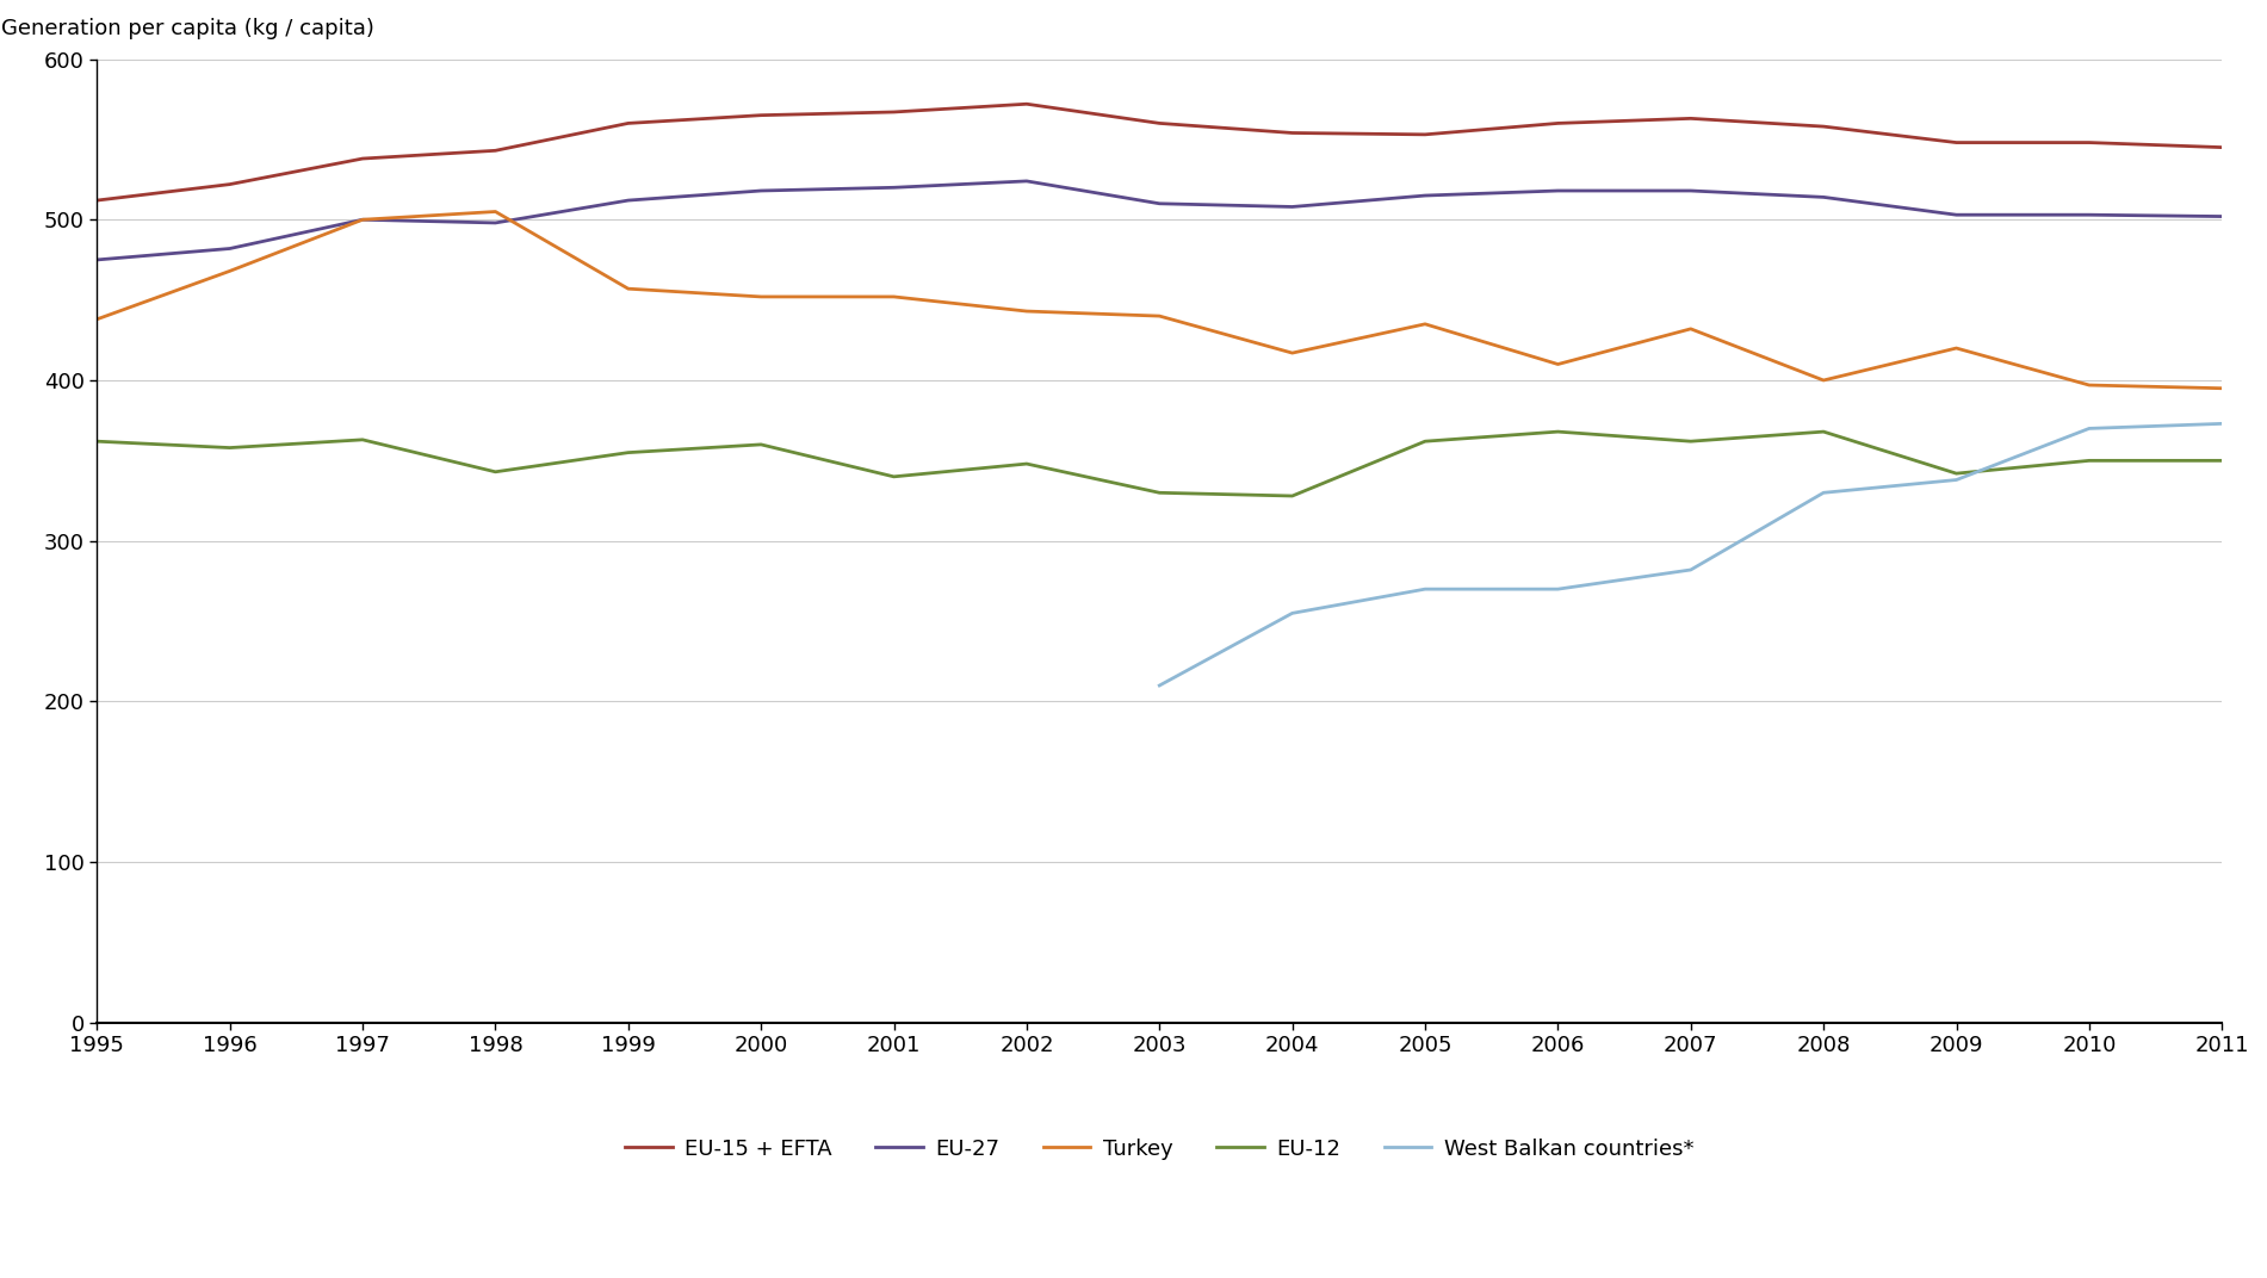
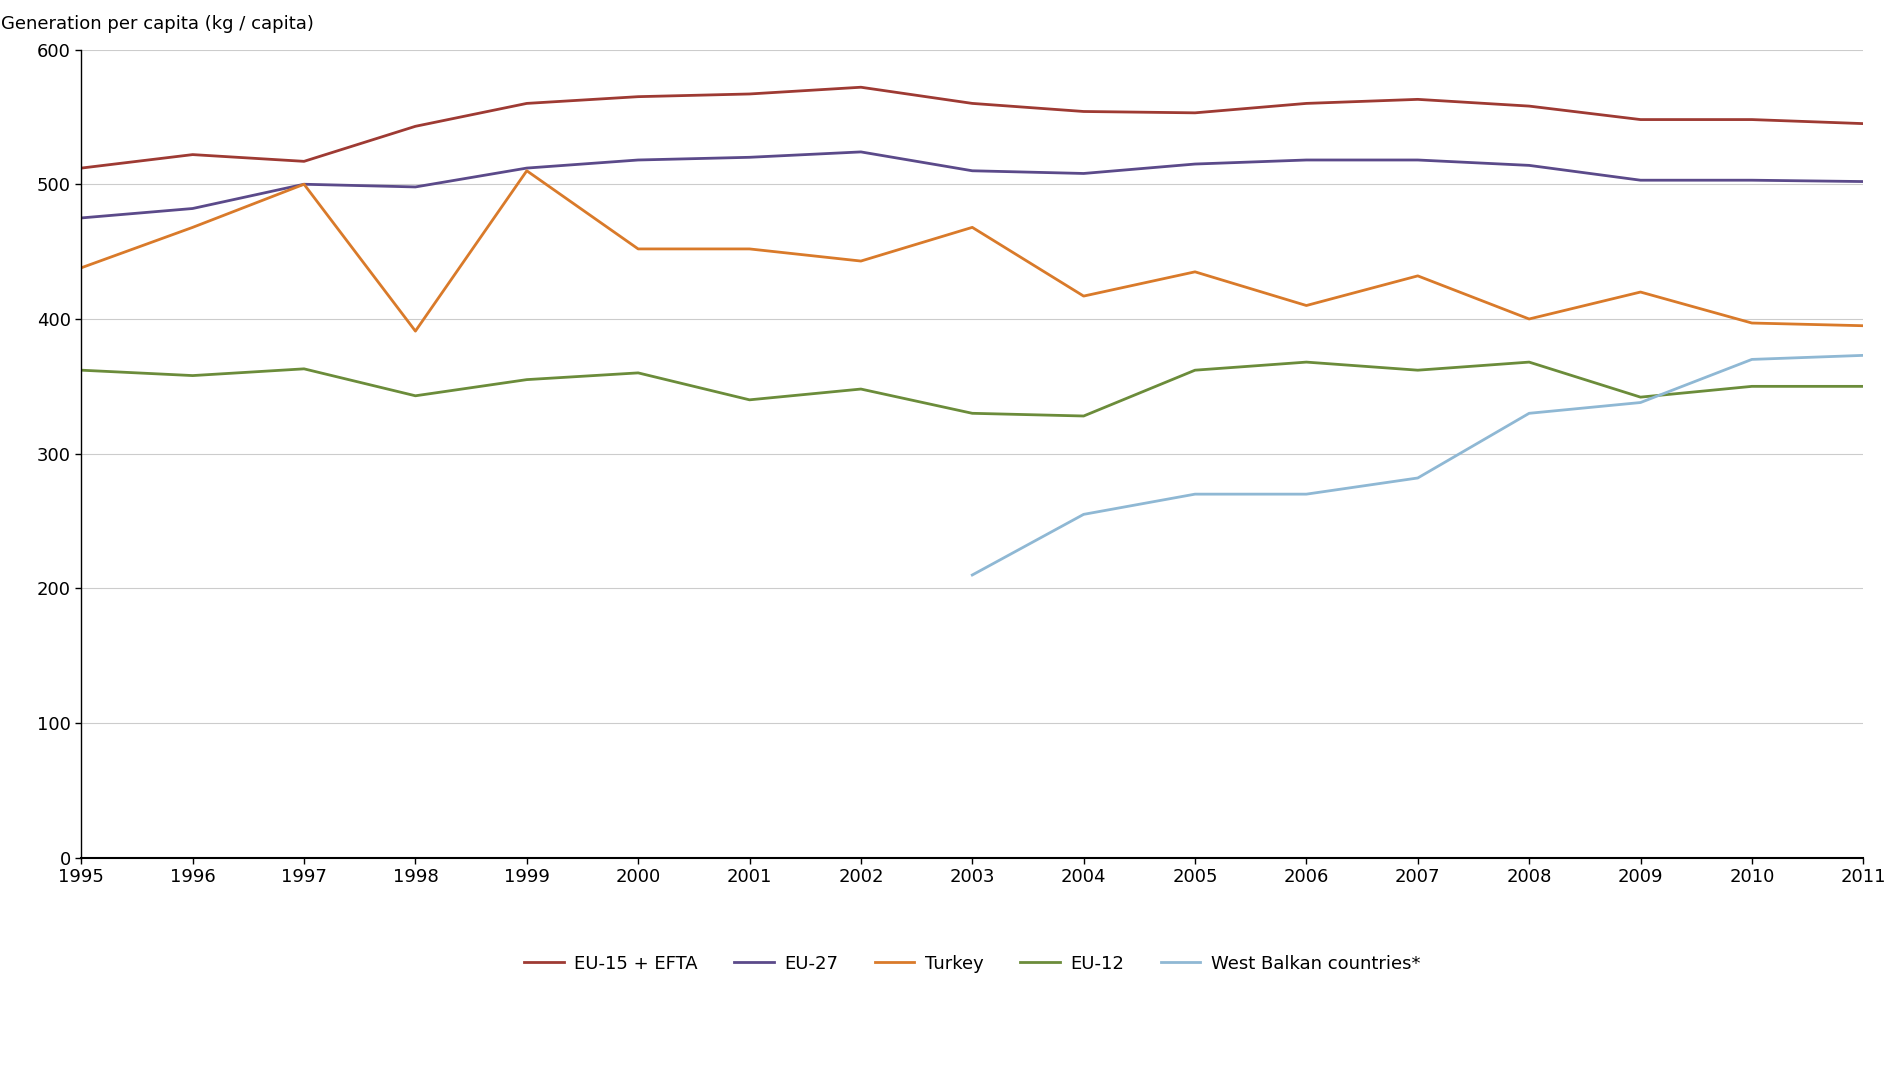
EU-15 + EFTA/1997: 538 -> 517
Turkey/1998: 505 -> 391
Turkey/1999: 457 -> 510
Turkey/2003: 440 -> 468
